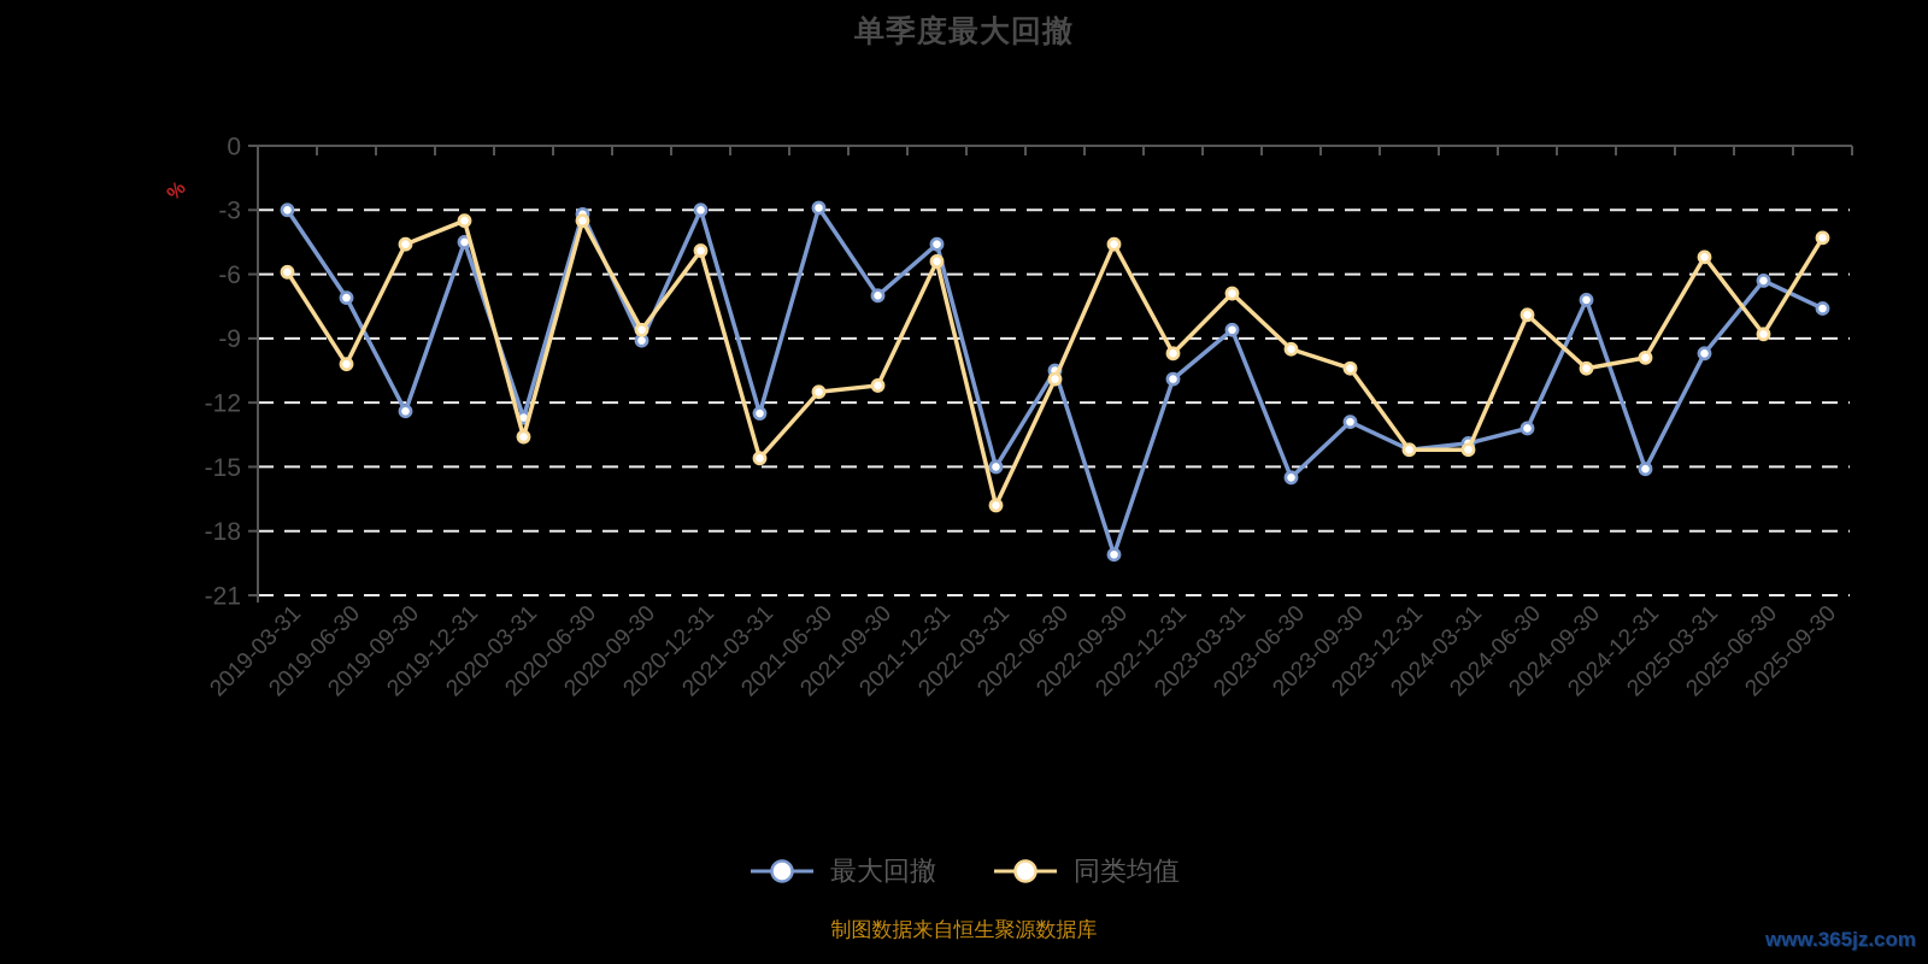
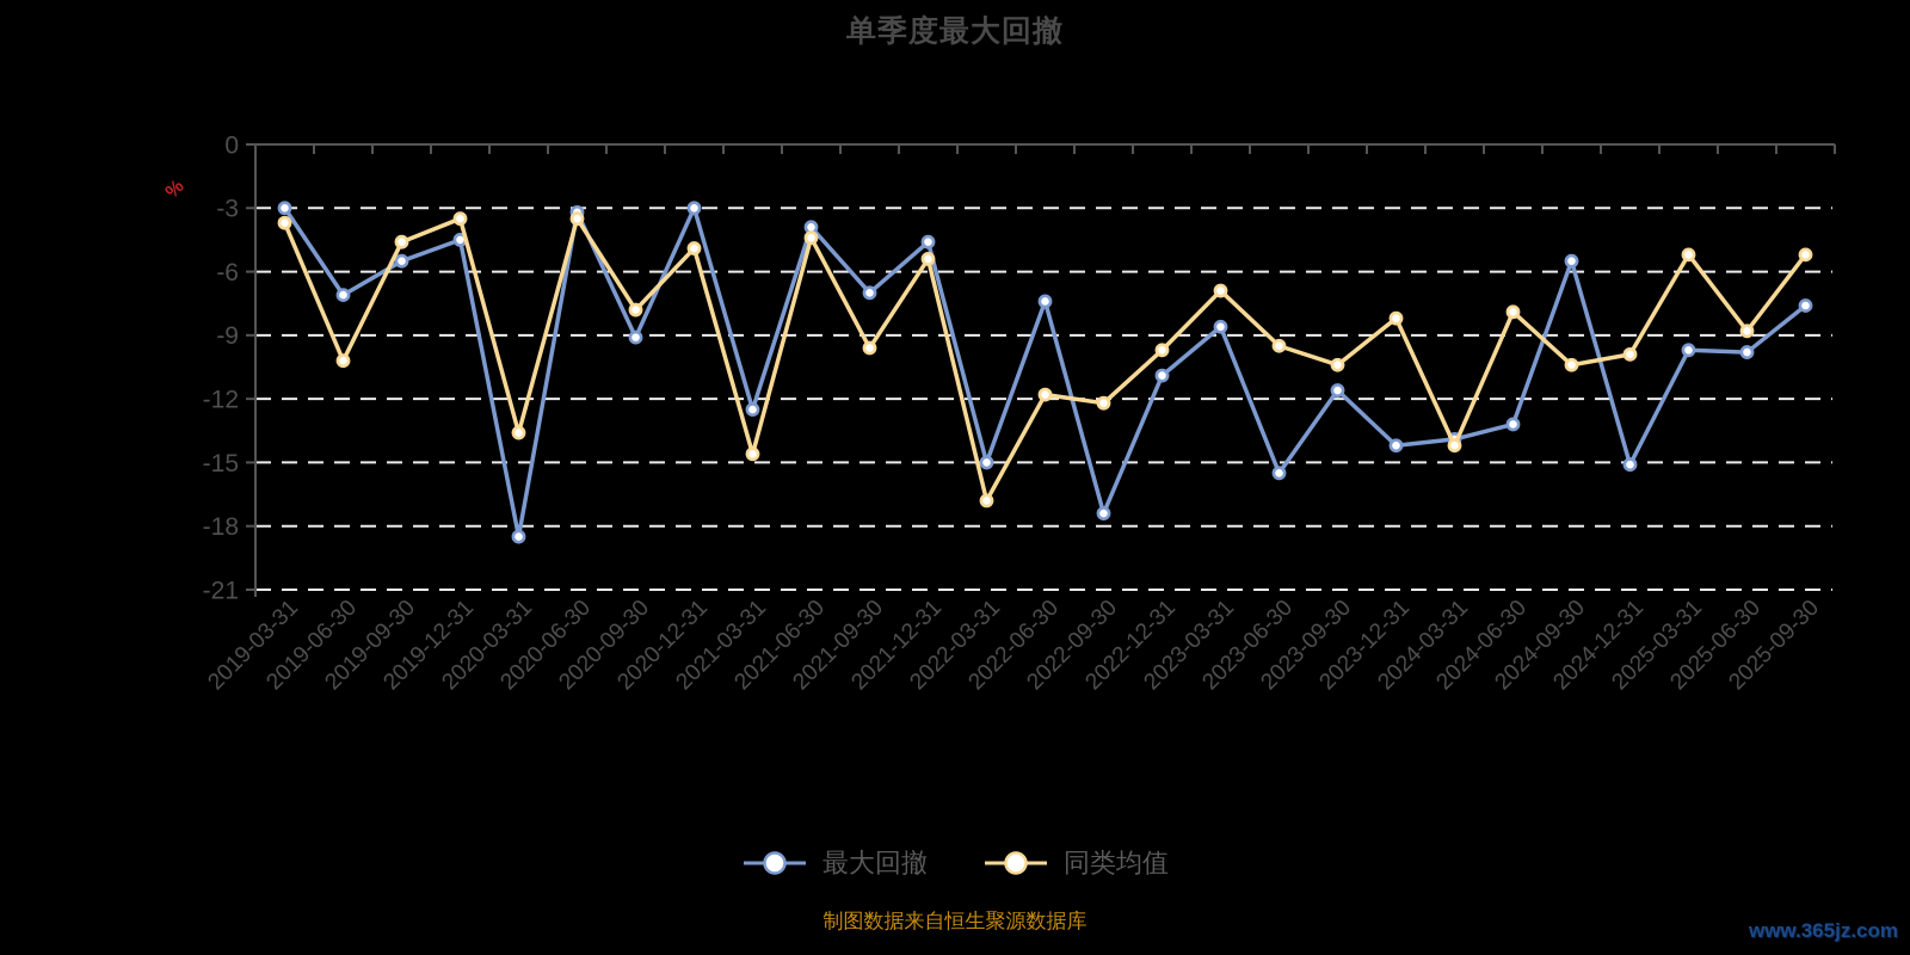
同类均值/2019-03-31: -5.9 -> -3.7
最大回撤/2019-09-30: -12.4 -> -5.5
最大回撤/2020-03-31: -12.7 -> -18.5
同类均值/2020-09-30: -8.6 -> -7.8
最大回撤/2021-06-30: -2.9 -> -3.9
同类均值/2021-06-30: -11.5 -> -4.4
同类均值/2021-09-30: -11.2 -> -9.6
最大回撤/2022-06-30: -10.5 -> -7.4
同类均值/2022-06-30: -10.9 -> -11.8
最大回撤/2022-09-30: -19.1 -> -17.4
同类均值/2022-09-30: -4.6 -> -12.2
最大回撤/2023-09-30: -12.9 -> -11.6
同类均值/2023-12-31: -14.2 -> -8.2
最大回撤/2024-09-30: -7.2 -> -5.5
最大回撤/2025-06-30: -6.3 -> -9.8
同类均值/2025-09-30: -4.3 -> -5.2
